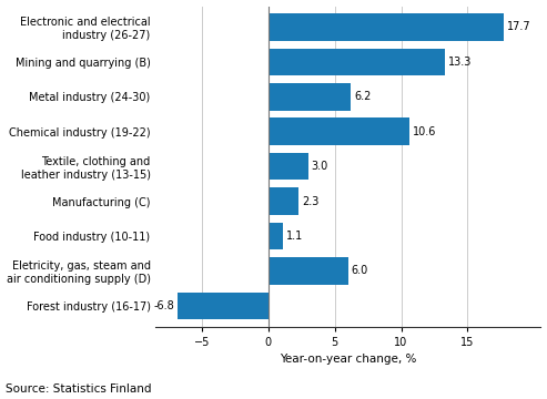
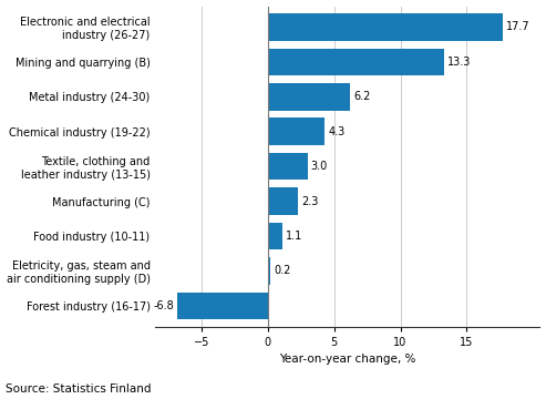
Chemical industry (19-22): 10.6 -> 4.3
Eletricity, gas, steam and air conditioning supply (D): 6.0 -> 0.2
